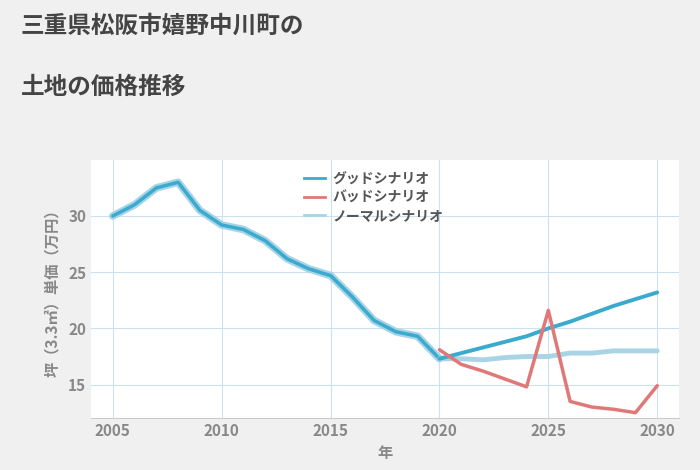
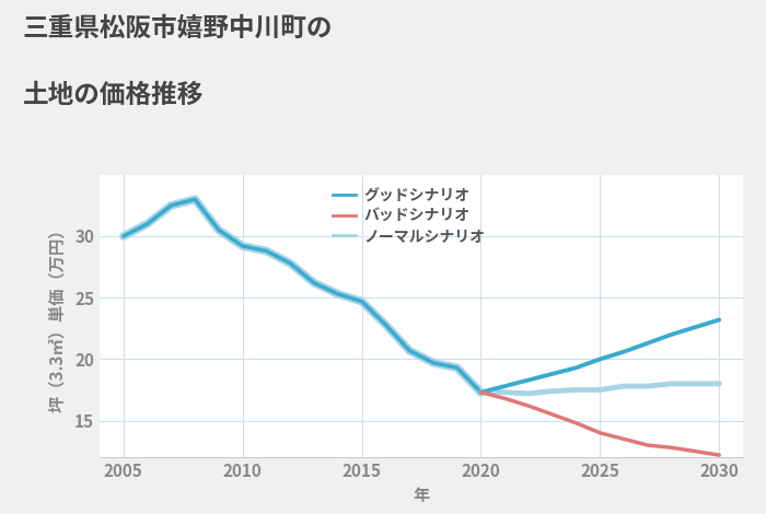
バッドシナリオ/2020: 18.1 -> 17.3
バッドシナリオ/2025: 21.6 -> 14.0
バッドシナリオ/2030: 14.9 -> 12.2
